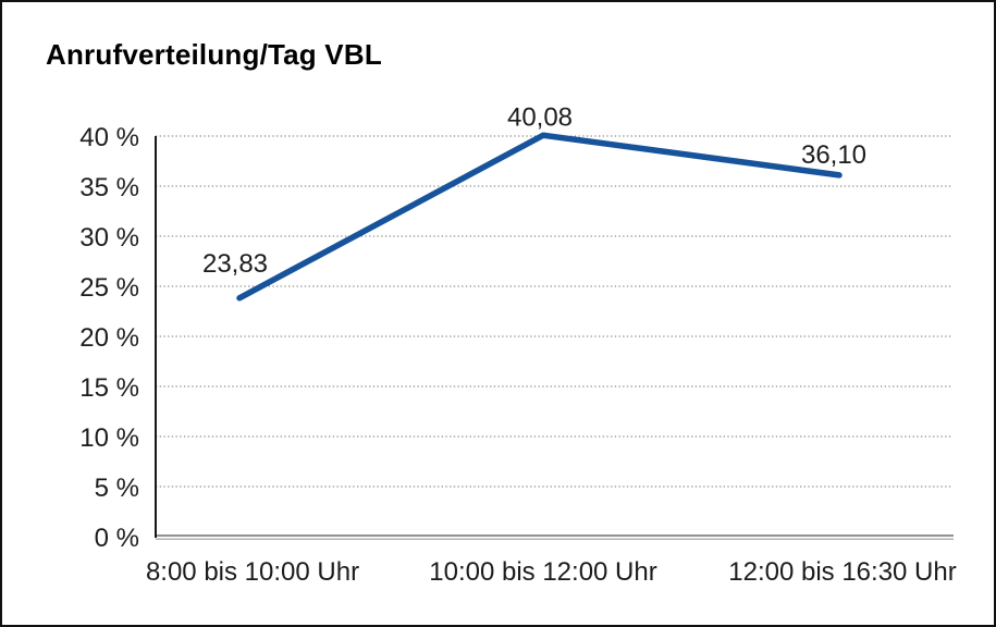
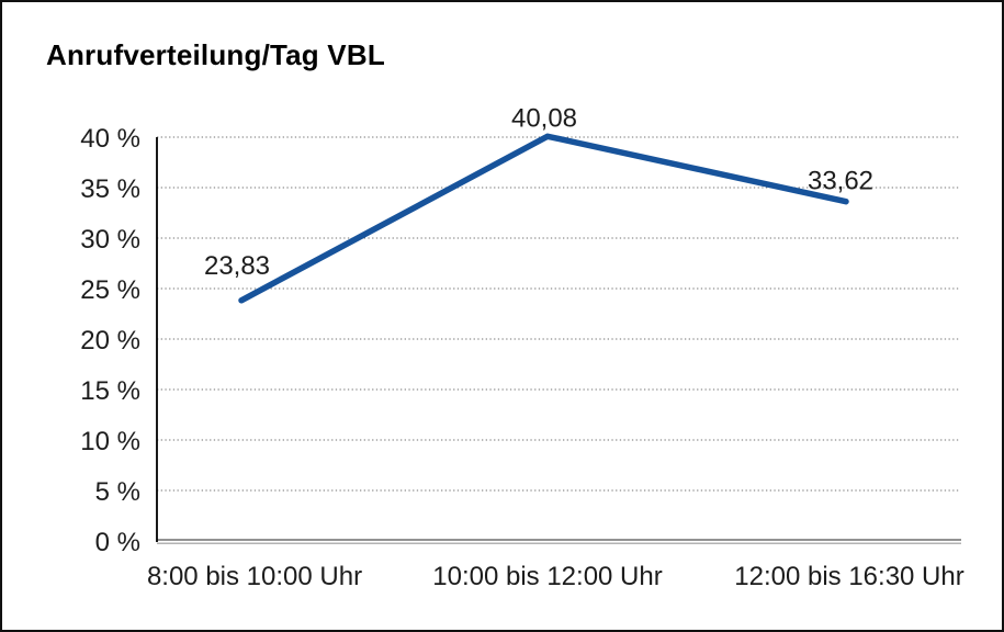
12:00 bis 16:30 Uhr: 36,10 -> 33,62
